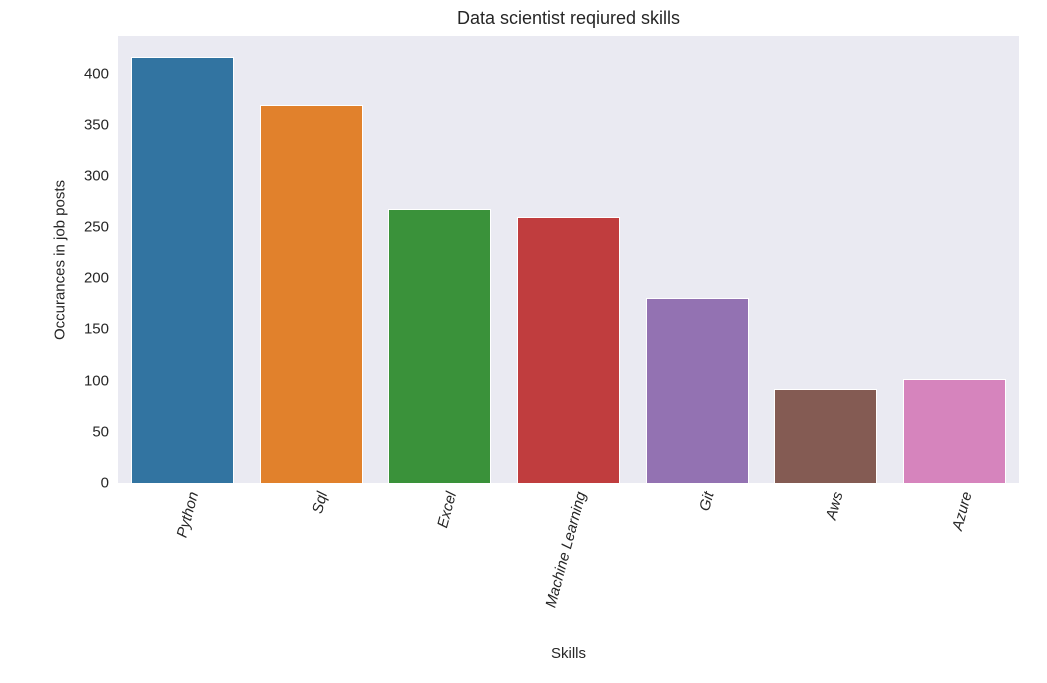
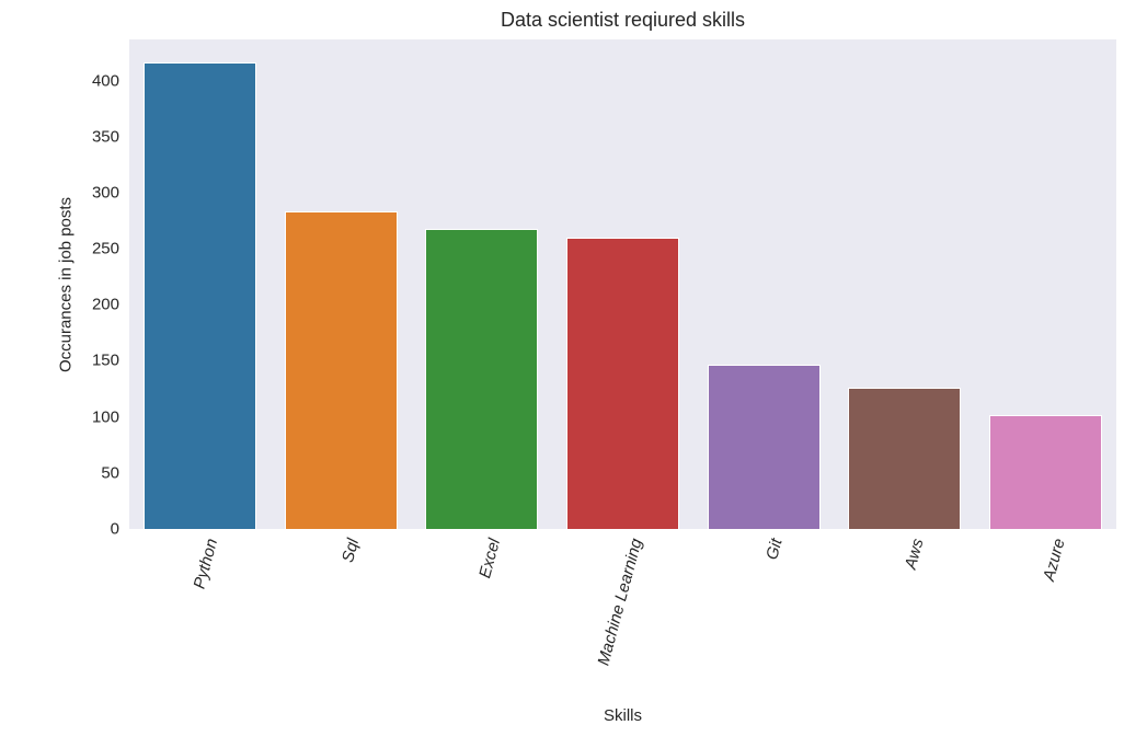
Sql: 369 -> 283
Git: 181 -> 147
Aws: 92 -> 126
